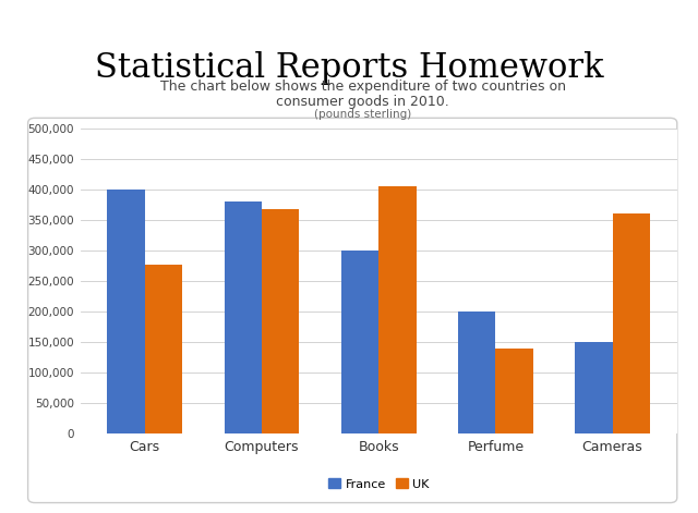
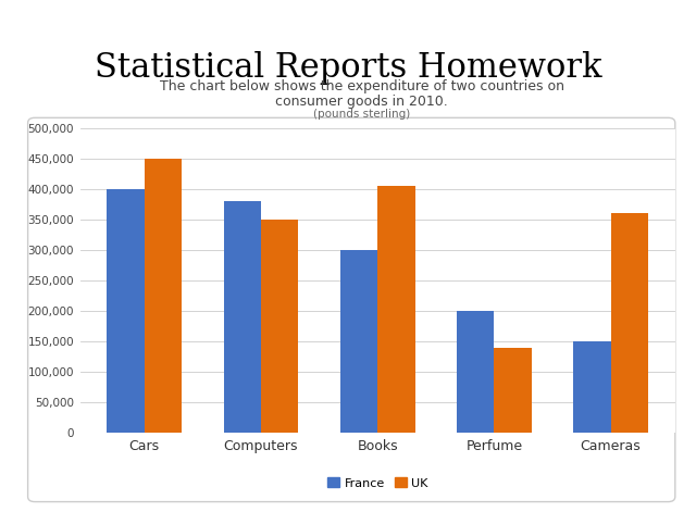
UK/Cars: 276,000 -> 450,000
UK/Computers: 368,000 -> 350,000
